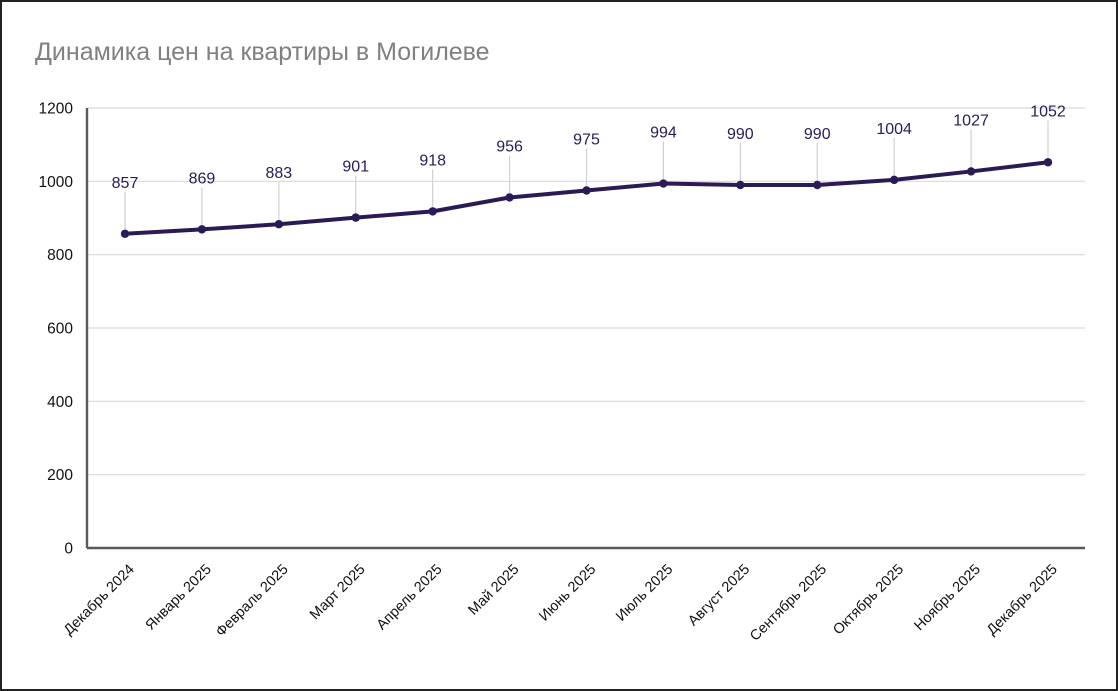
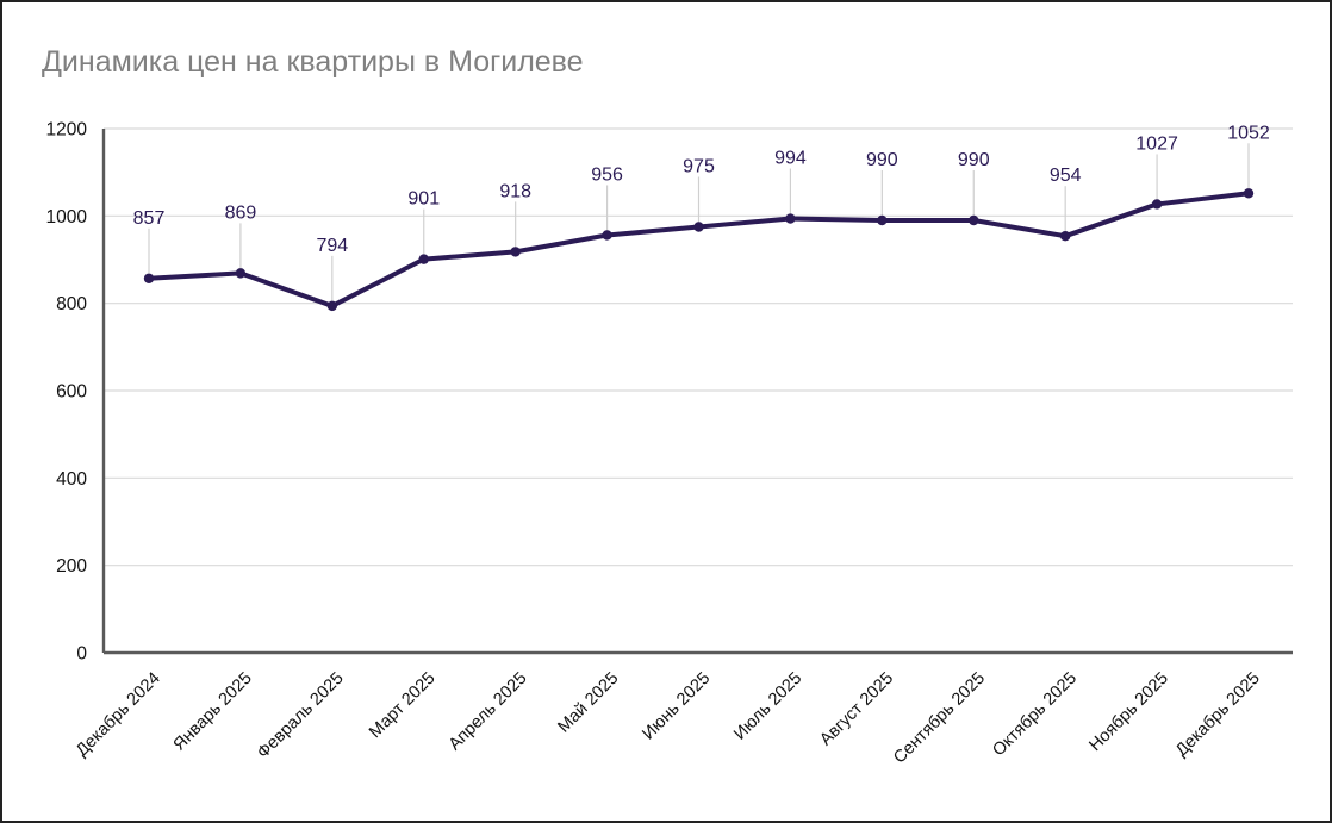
Февраль 2025: 883 -> 794
Октябрь 2025: 1004 -> 954
